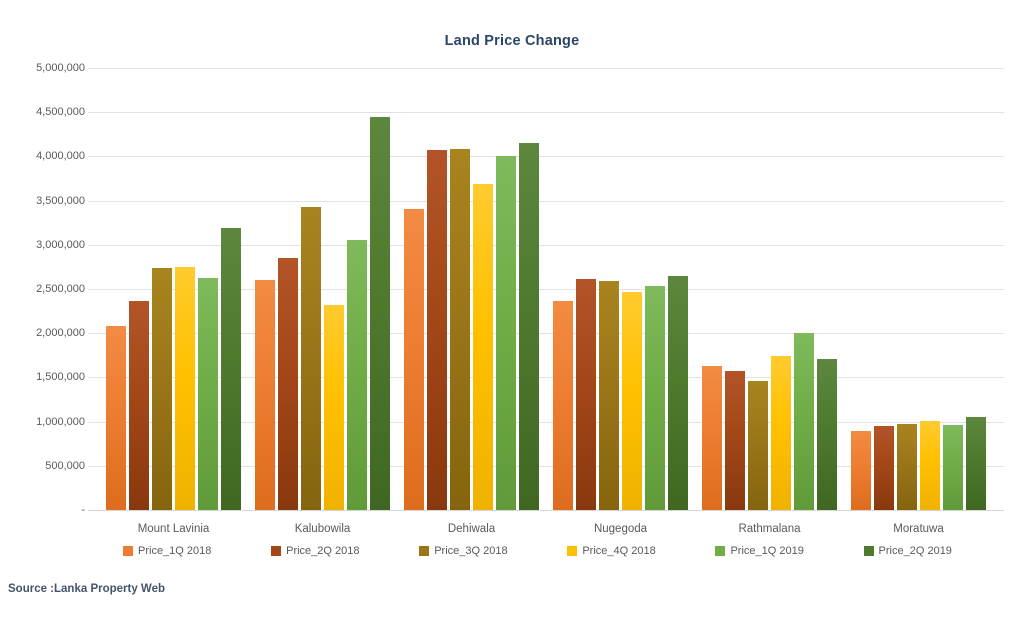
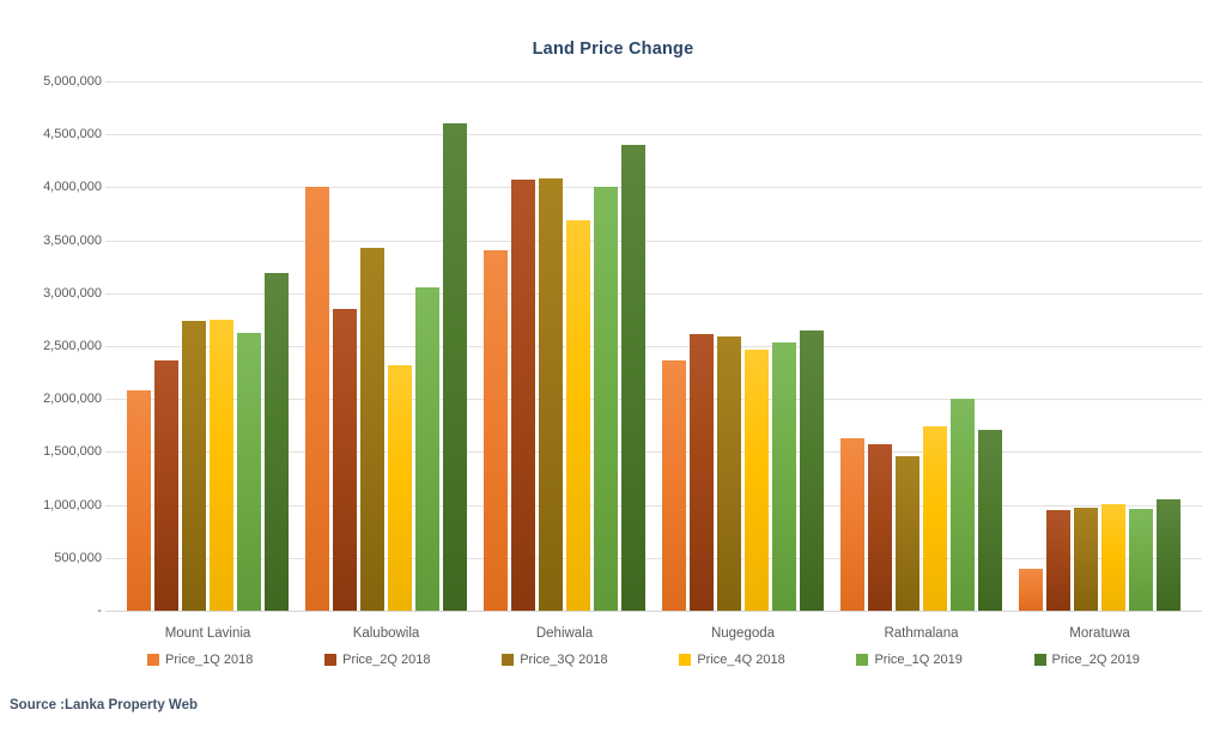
Price_1Q 2018/Kalubowila: 2600000 -> 4000000
Price_2Q 2019/Kalubowila: 4400000 -> 4600000
Price_2Q 2019/Dehiwala: 4200000 -> 4400000
Price_1Q 2018/Moratuwa: 900000 -> 400000
